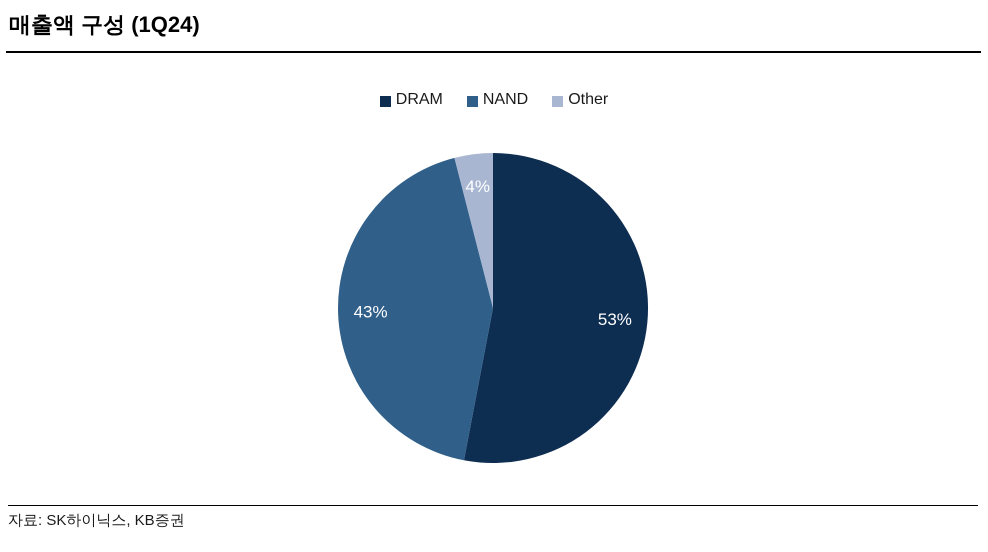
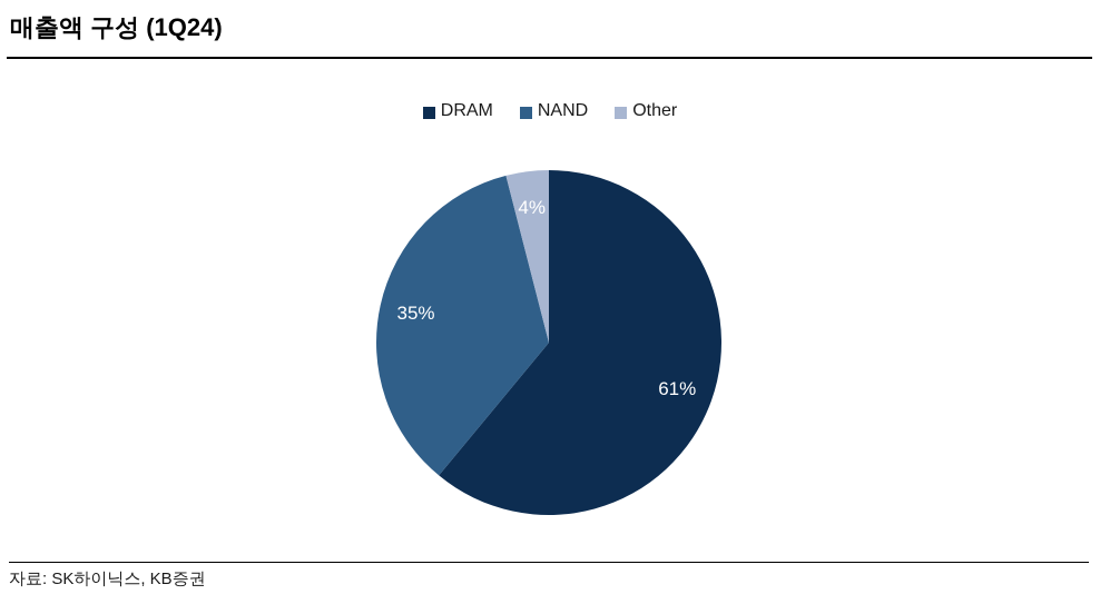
DRAM: 53% -> 61%
NAND: 43% -> 35%
